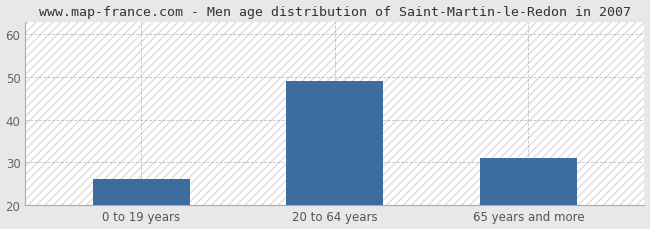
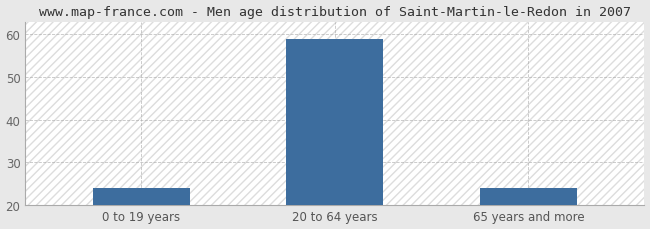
0 to 19 years: 26 -> 24
20 to 64 years: 49 -> 59
65 years and more: 31 -> 24
